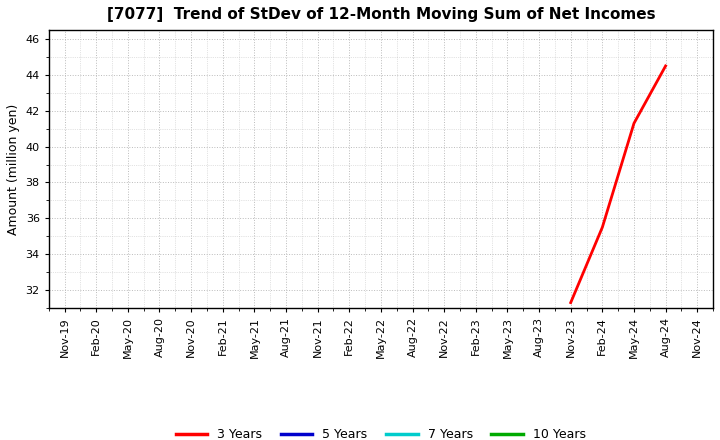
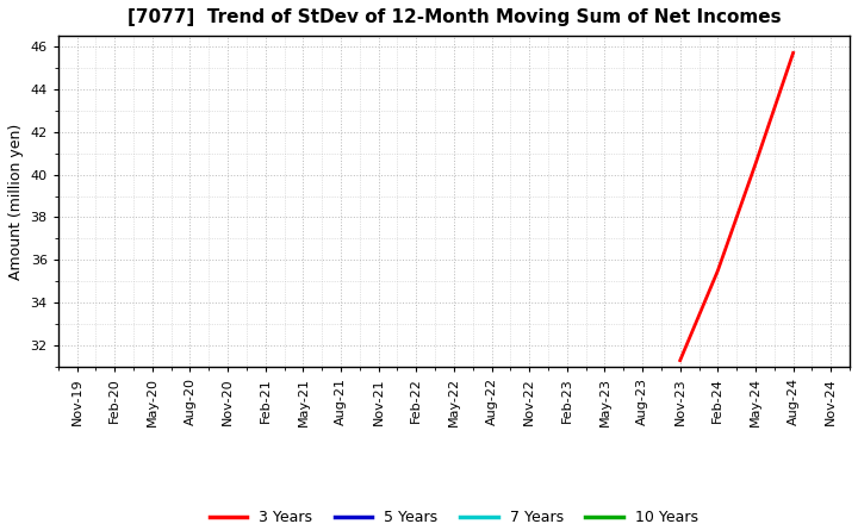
May-24: 41.3 -> 40.5
Aug-24: 44.5 -> 45.7
